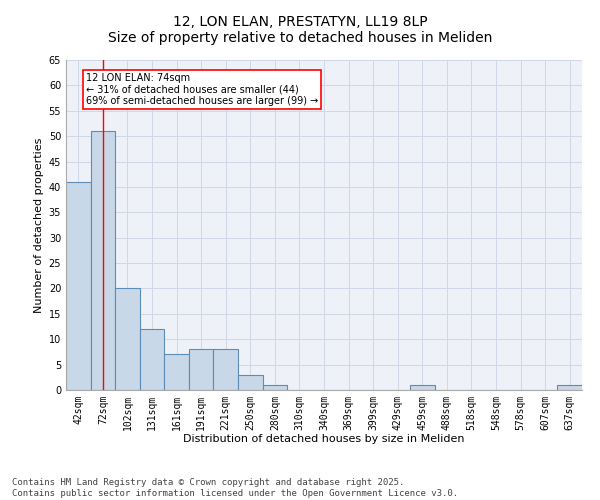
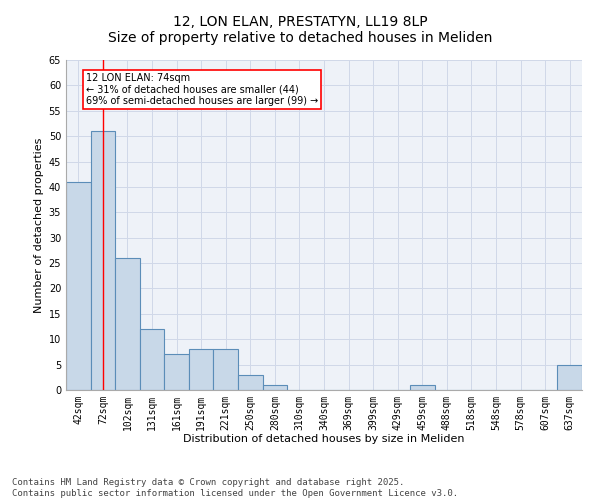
102sqm: 20 -> 26
637sqm: 1 -> 5
